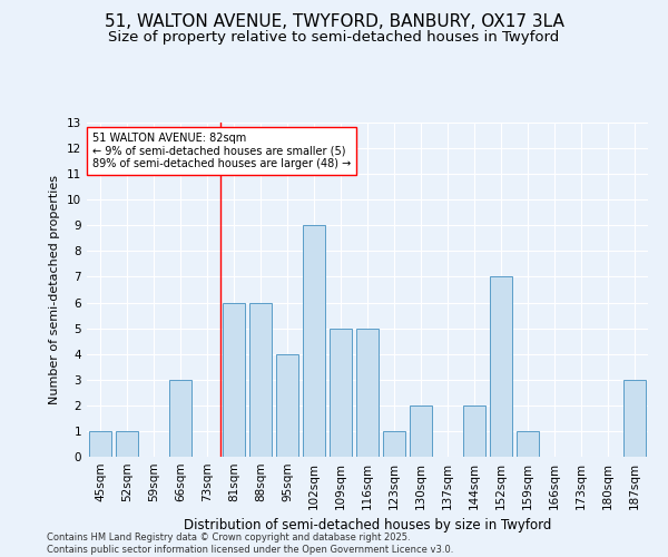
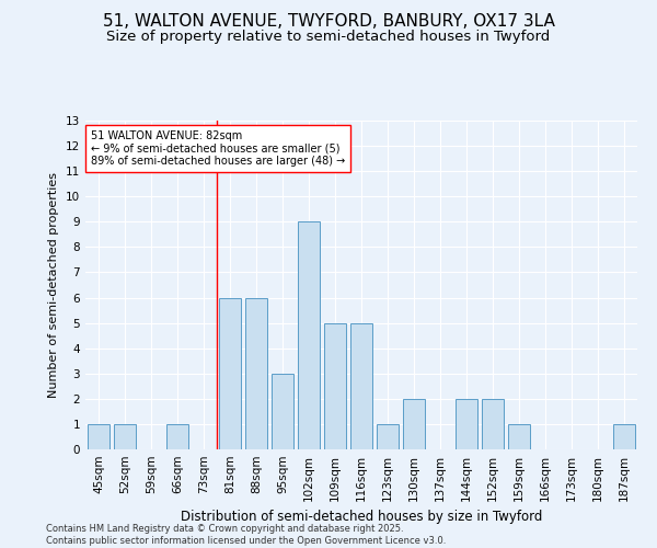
66sqm: 3 -> 1
95sqm: 4 -> 3
152sqm: 7 -> 2
187sqm: 3 -> 1
